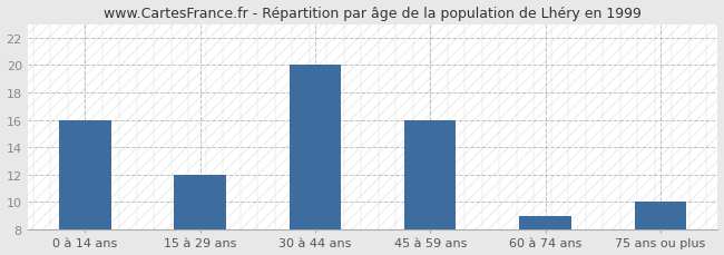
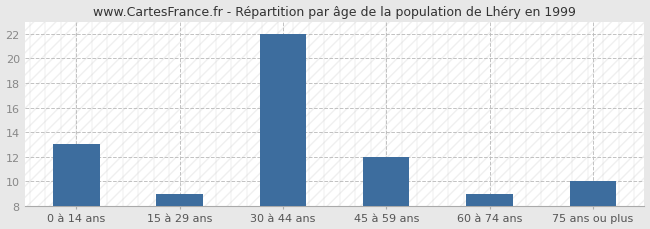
0 à 14 ans: 16 -> 13
15 à 29 ans: 12 -> 9
30 à 44 ans: 20 -> 22
45 à 59 ans: 16 -> 12
